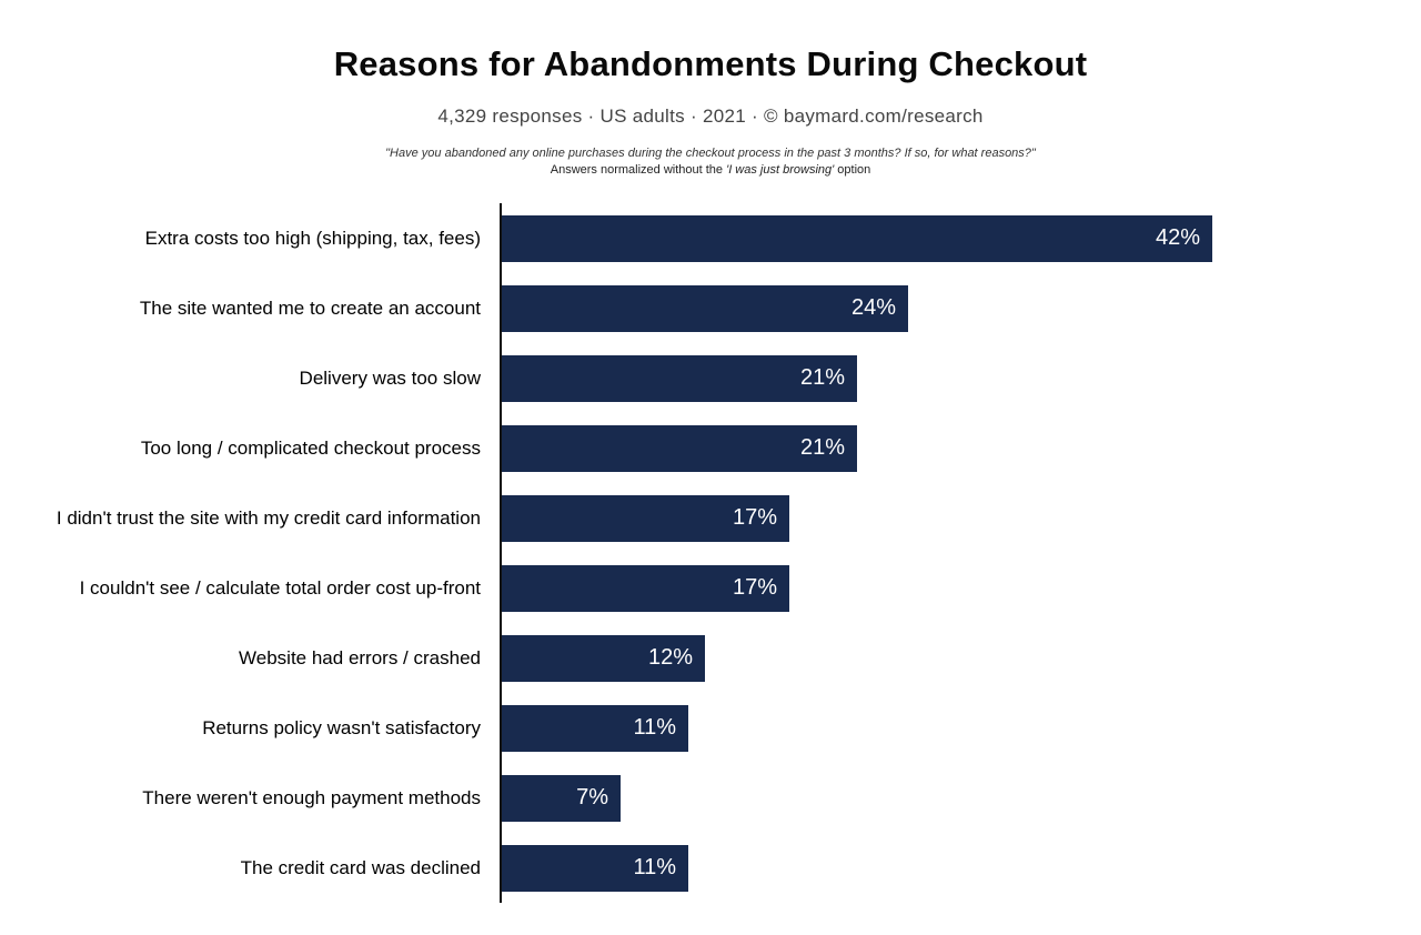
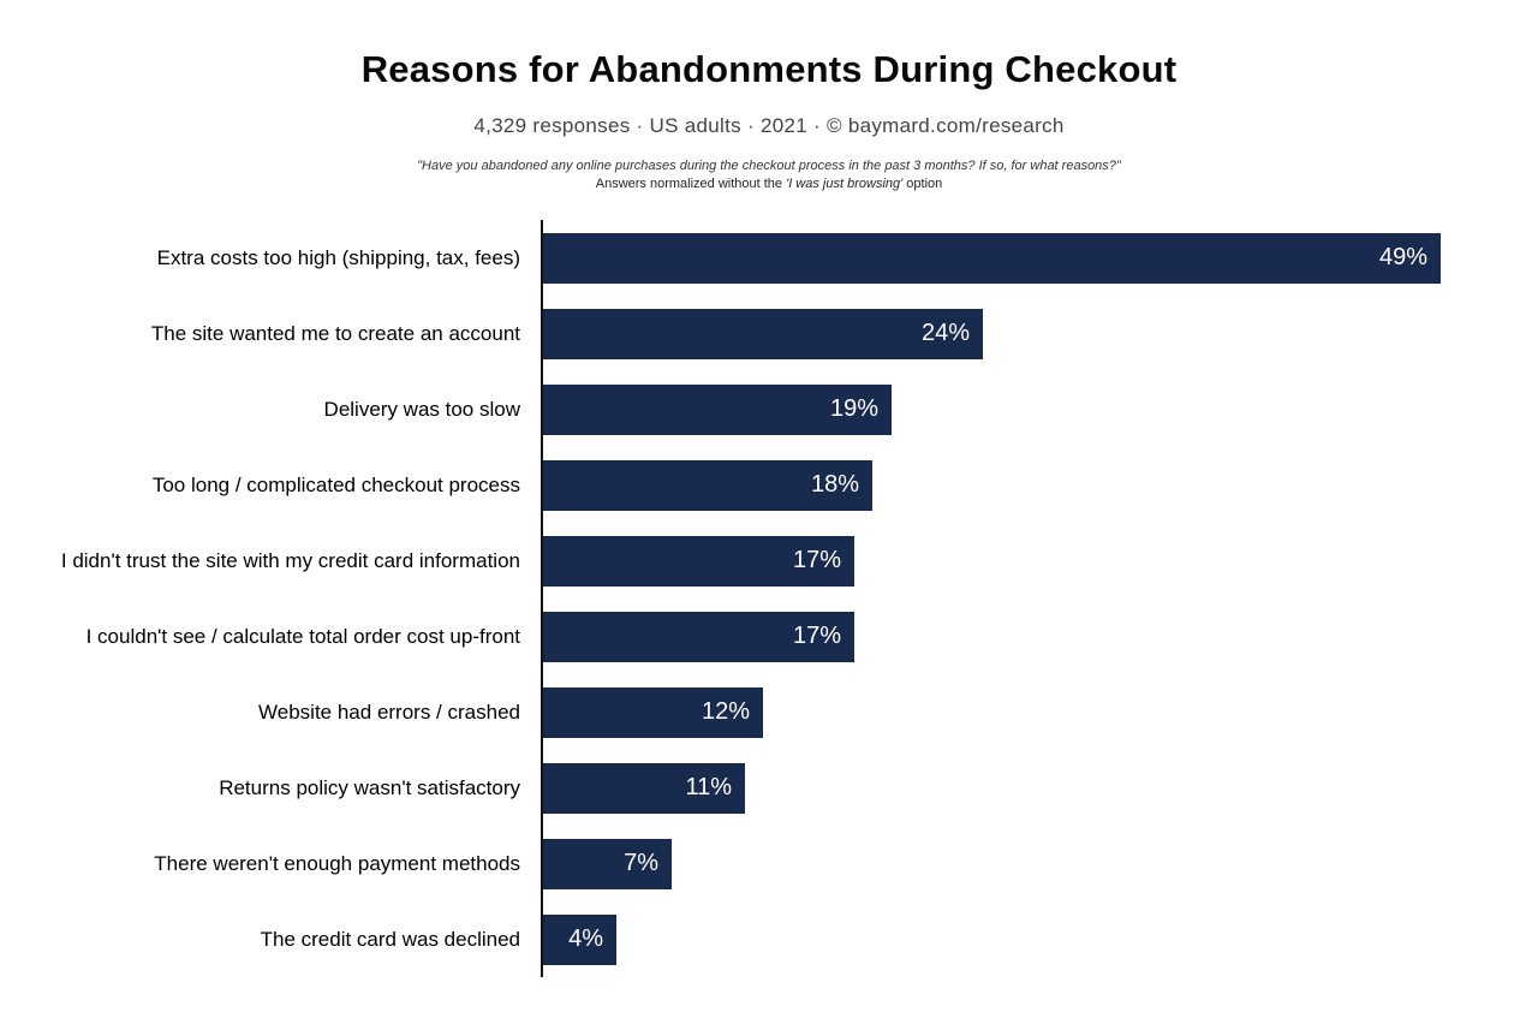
Extra costs too high (shipping, tax, fees): 42% -> 49%
Delivery was too slow: 21% -> 19%
Too long / complicated checkout process: 21% -> 18%
The credit card was declined: 11% -> 4%
